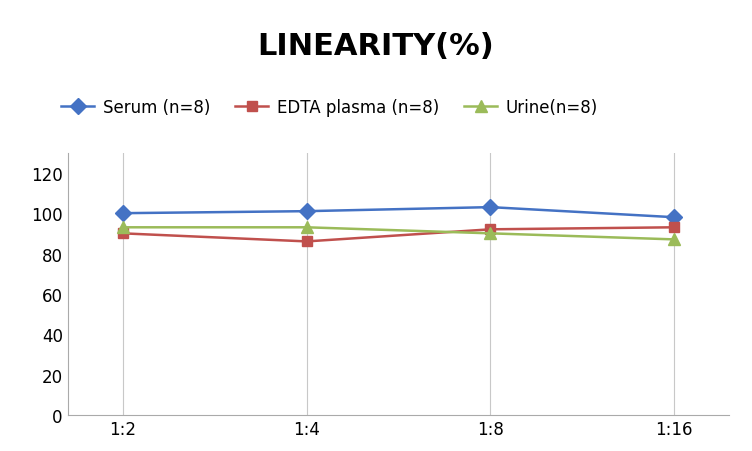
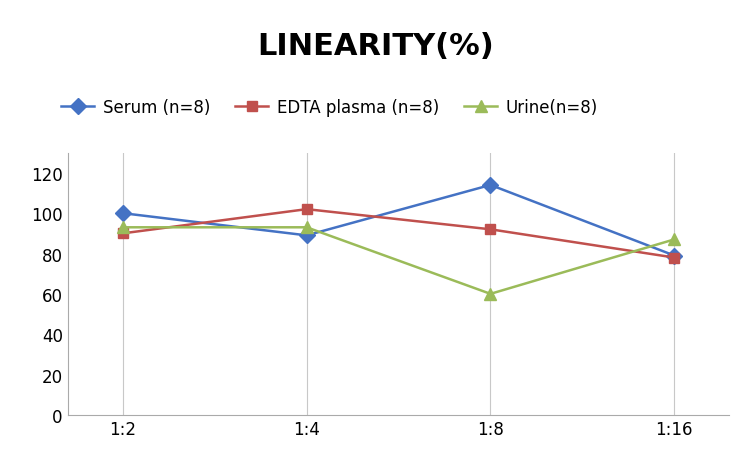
Serum (n=8)/1:4: 101 -> 89
EDTA plasma (n=8)/1:4: 86 -> 102
Serum (n=8)/1:8: 103 -> 114
Urine(n=8)/1:8: 90 -> 60
Serum (n=8)/1:16: 98 -> 79
EDTA plasma (n=8)/1:16: 93 -> 78
